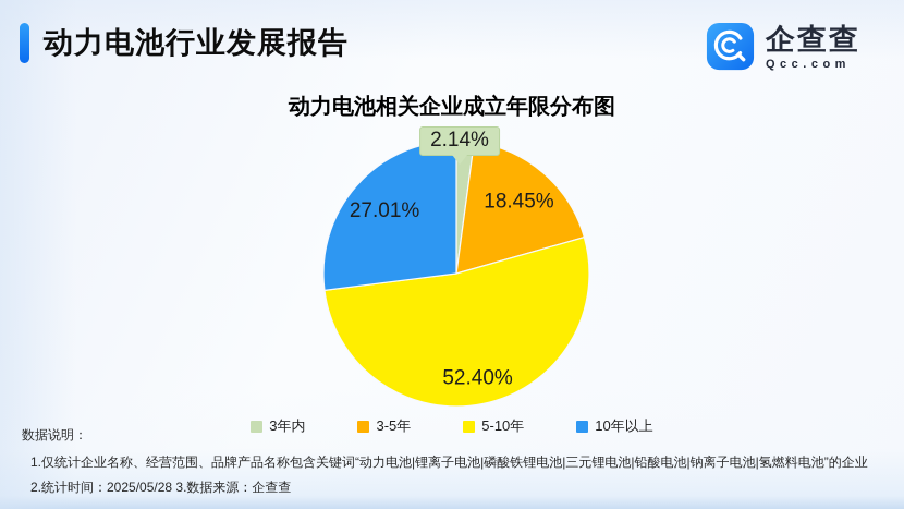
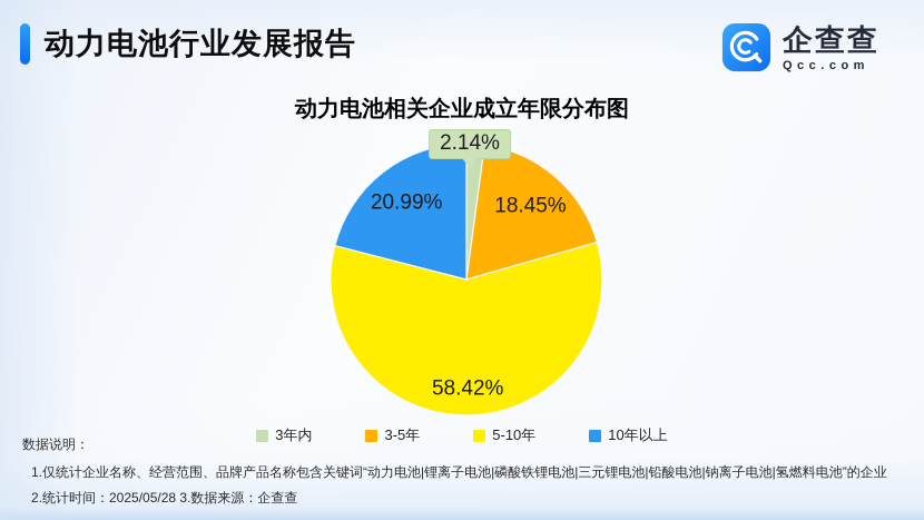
5-10年: 52.40% -> 58.42%
10年以上: 27.01% -> 20.99%
